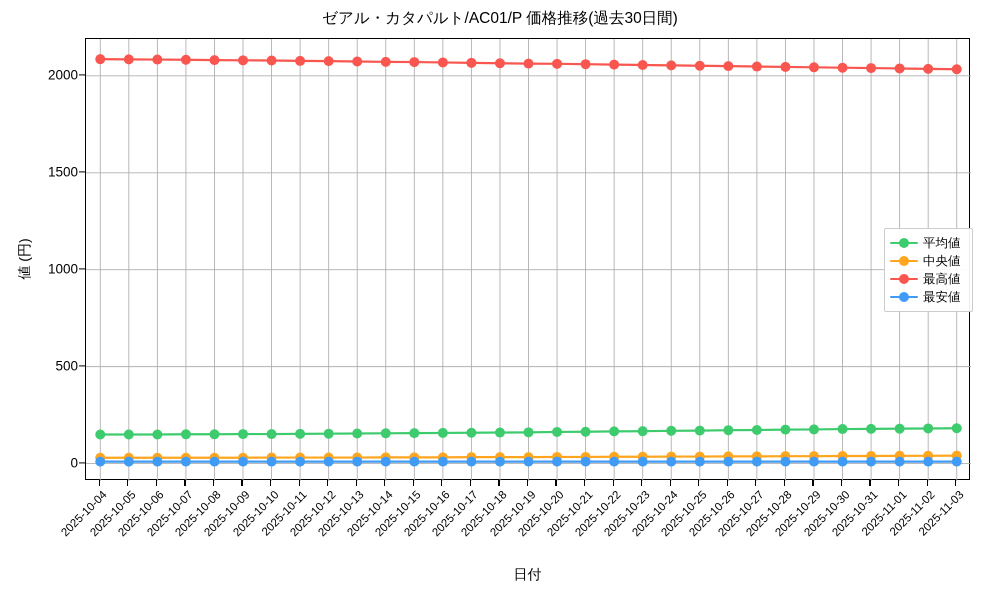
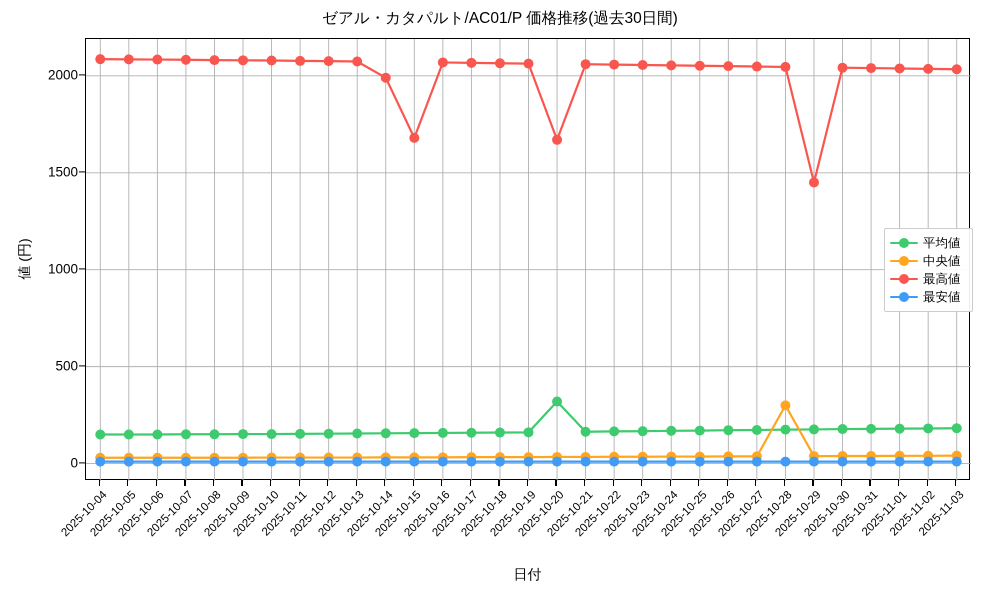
最高値/2025-10-14: 2070 -> 1990
最高値/2025-10-15: 2070 -> 1680
平均値/2025-10-20: 160 -> 320
最高値/2025-10-20: 2060 -> 1670
中央値/2025-10-28: 40 -> 300
最高値/2025-10-29: 2040 -> 1450
